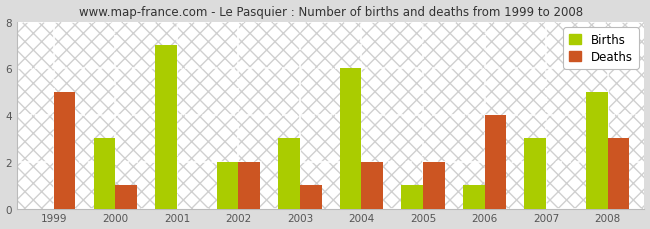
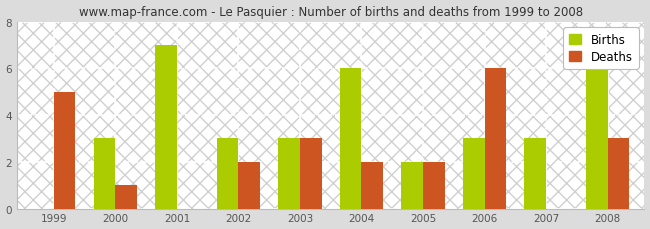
Births/2002: 2 -> 3
Deaths/2003: 1 -> 3
Births/2005: 1 -> 2
Births/2006: 1 -> 3
Deaths/2006: 4 -> 6
Births/2008: 5 -> 6
